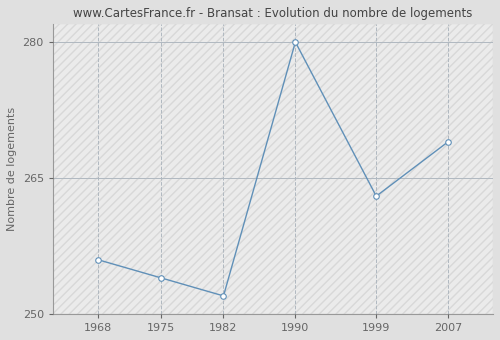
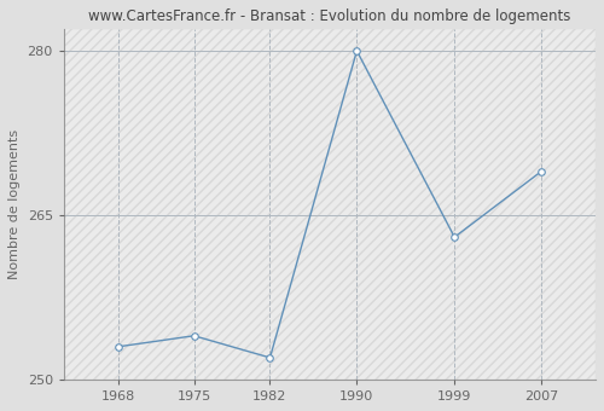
1968: 256 -> 253
